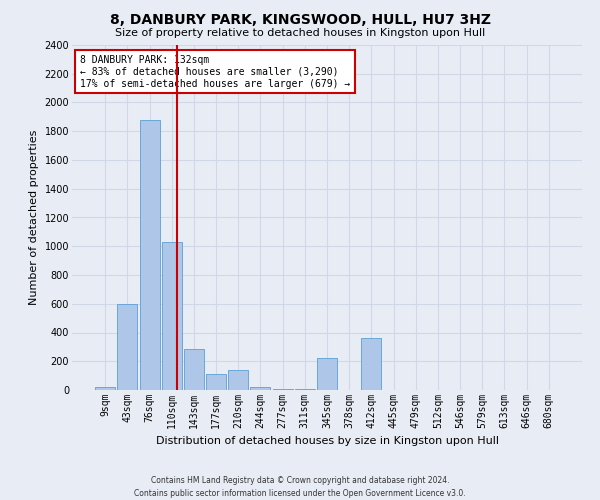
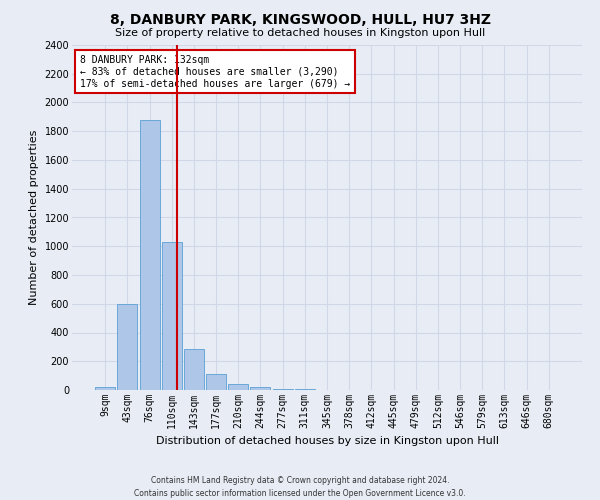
210sqm: 140 -> 40
345sqm: 220 -> 0
412sqm: 360 -> 0
